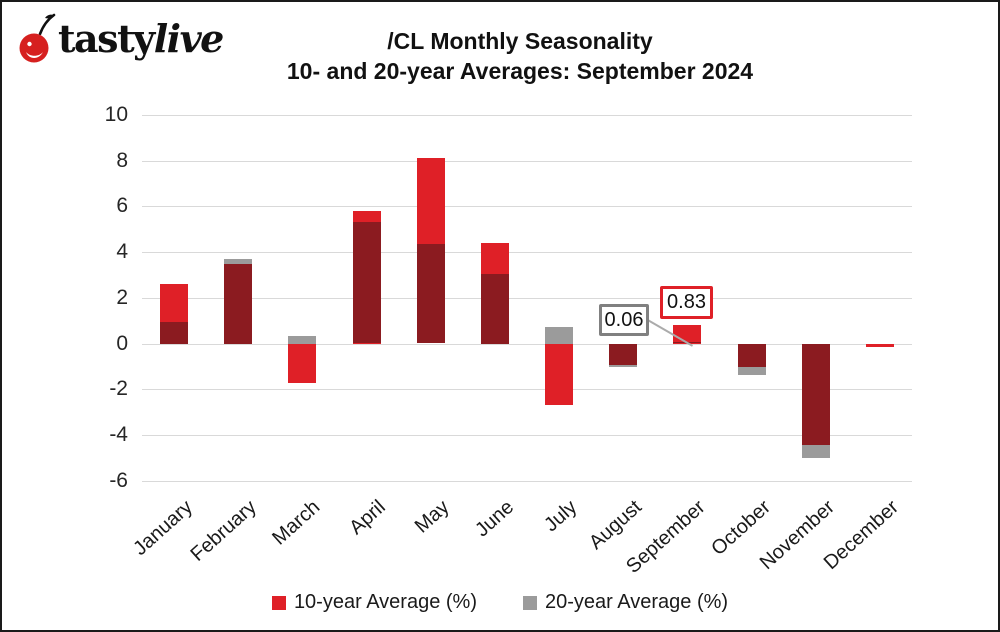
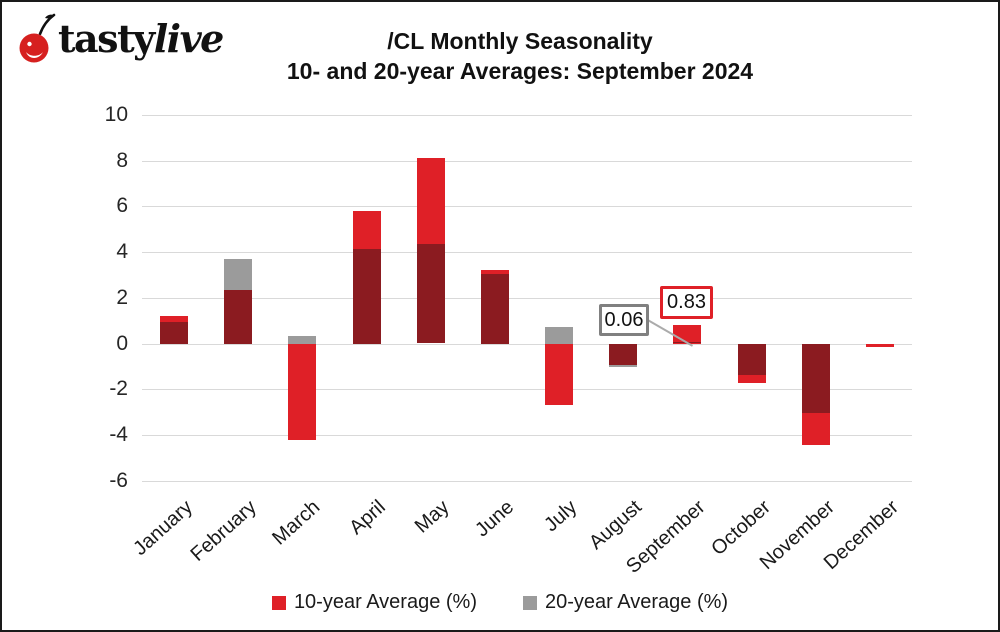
10-year Average (%)/January: 2.6 -> 1.2
10-year Average (%)/February: 3.5 -> 2.4
10-year Average (%)/March: -1.7 -> -4.2
20-year Average (%)/April: 5.3 -> 4.2
10-year Average (%)/June: 4.4 -> 3.2
10-year Average (%)/October: -1.0 -> -1.7
20-year Average (%)/November: -5.0 -> -3.0
